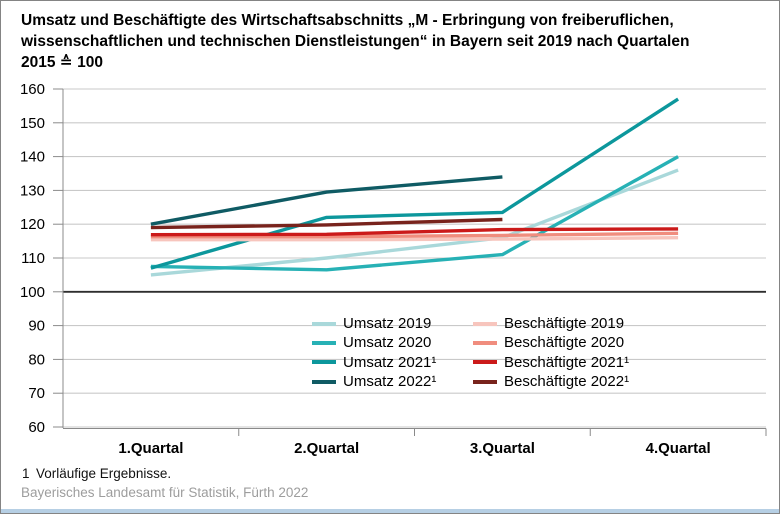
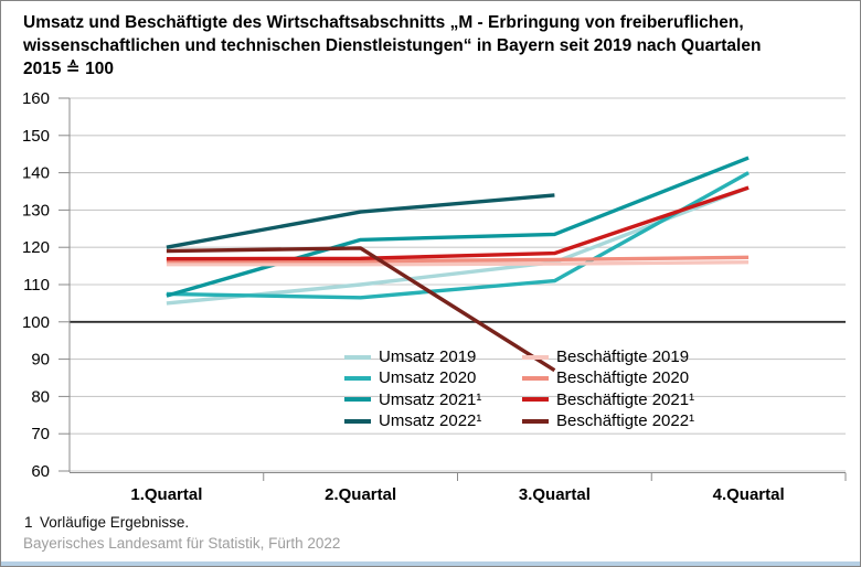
Beschäftigte 2022¹/3.Quartal: 121 -> 87
Umsatz 2021¹/4.Quartal: 157 -> 144
Beschäftigte 2021¹/4.Quartal: 119 -> 136
